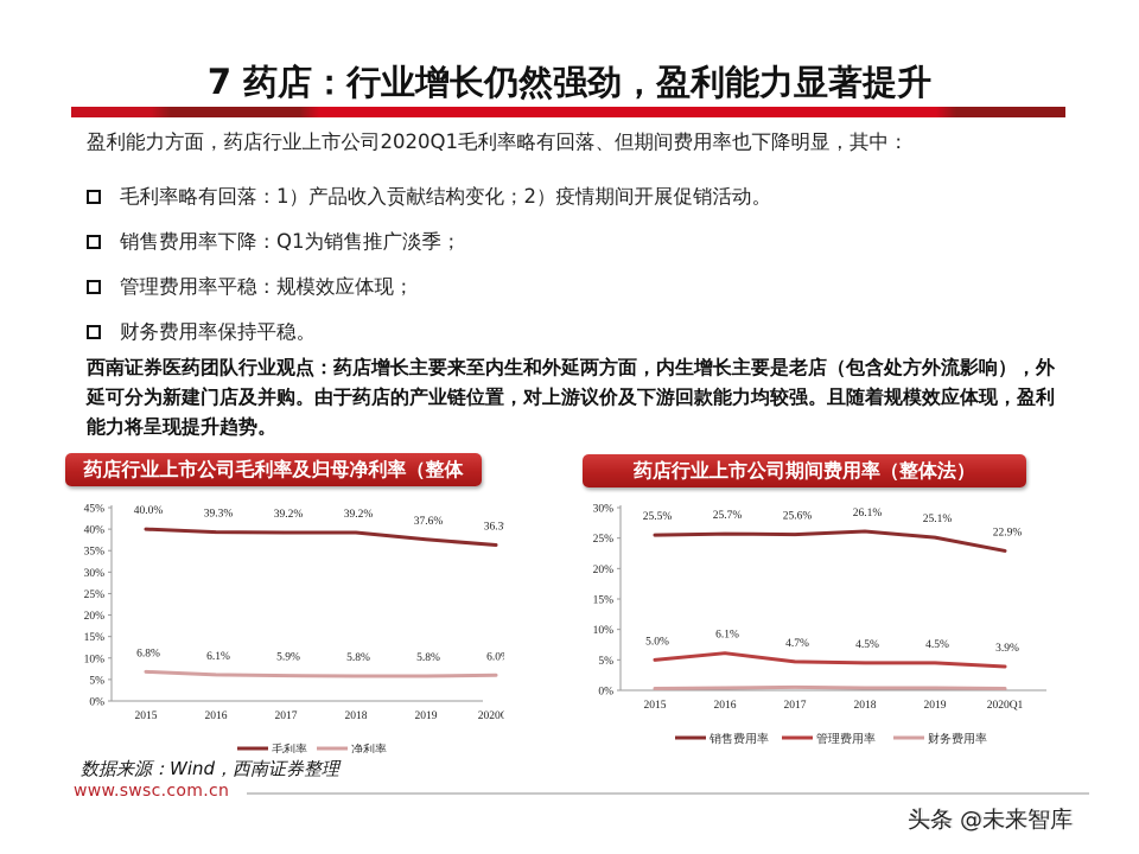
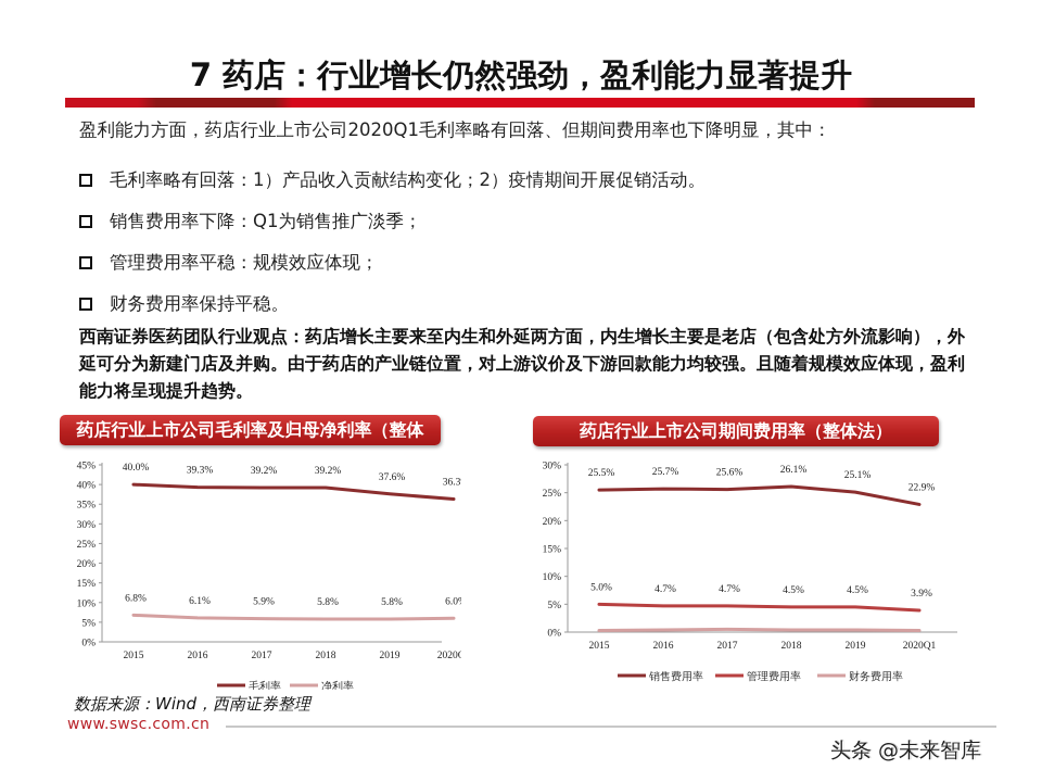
药店行业上市公司期间费用率（整体法）/管理费用率/2016: 6.1% -> 4.7%
